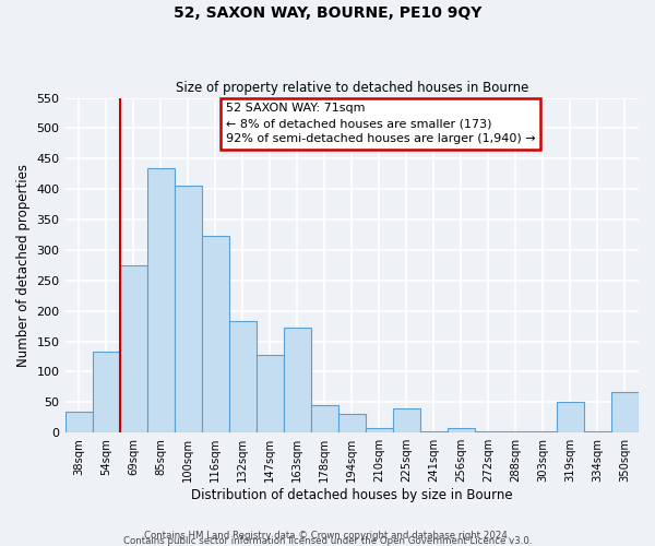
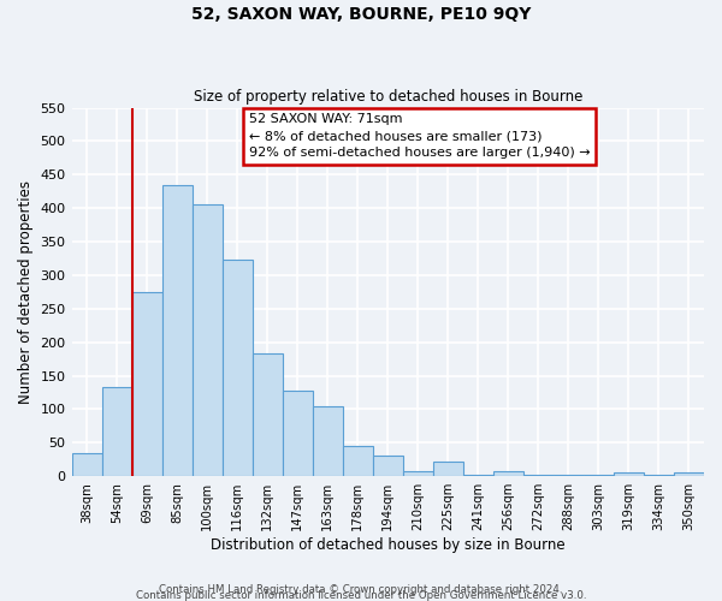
163sqm: 172 -> 105
225sqm: 40 -> 21
319sqm: 50 -> 5
350sqm: 66 -> 5
